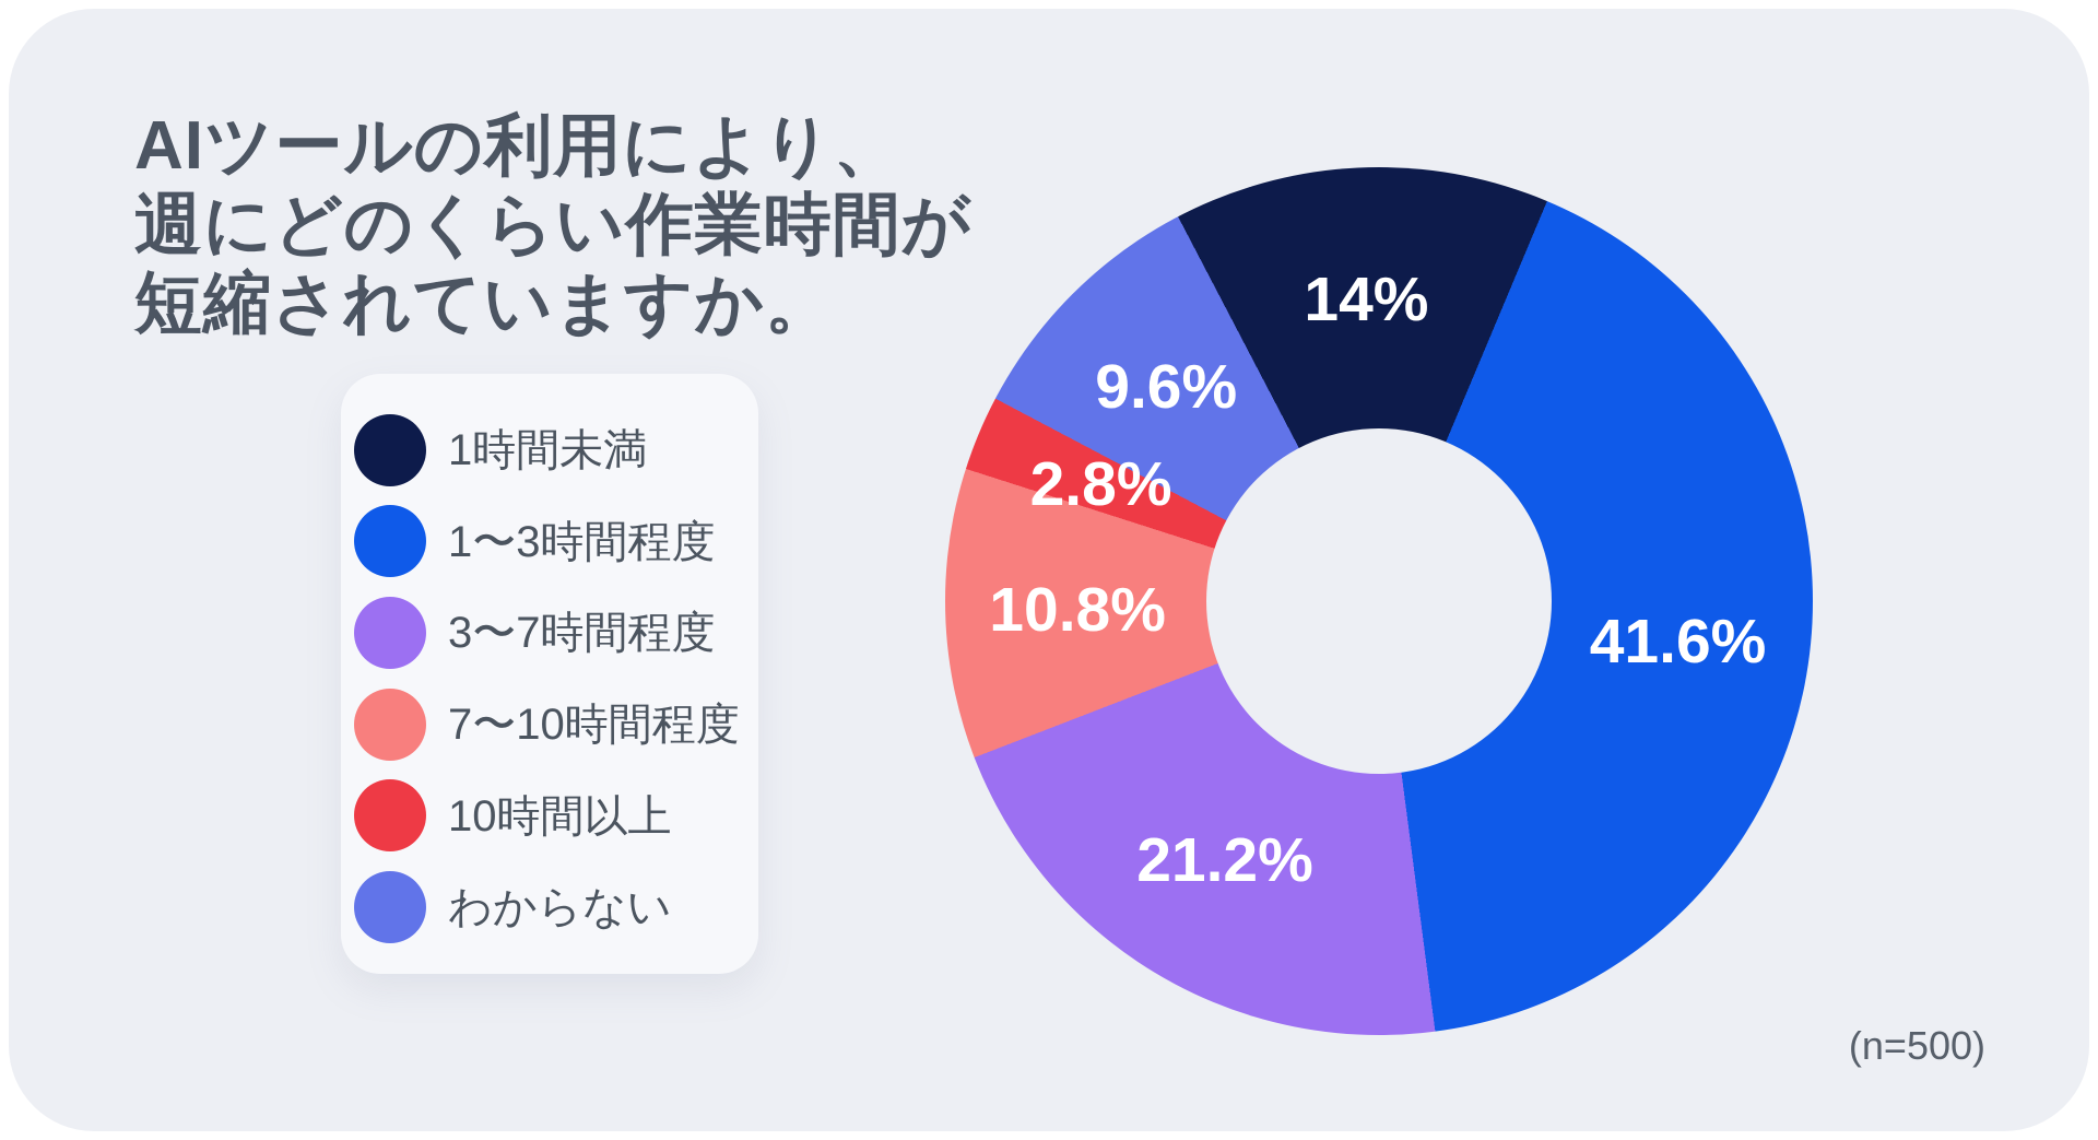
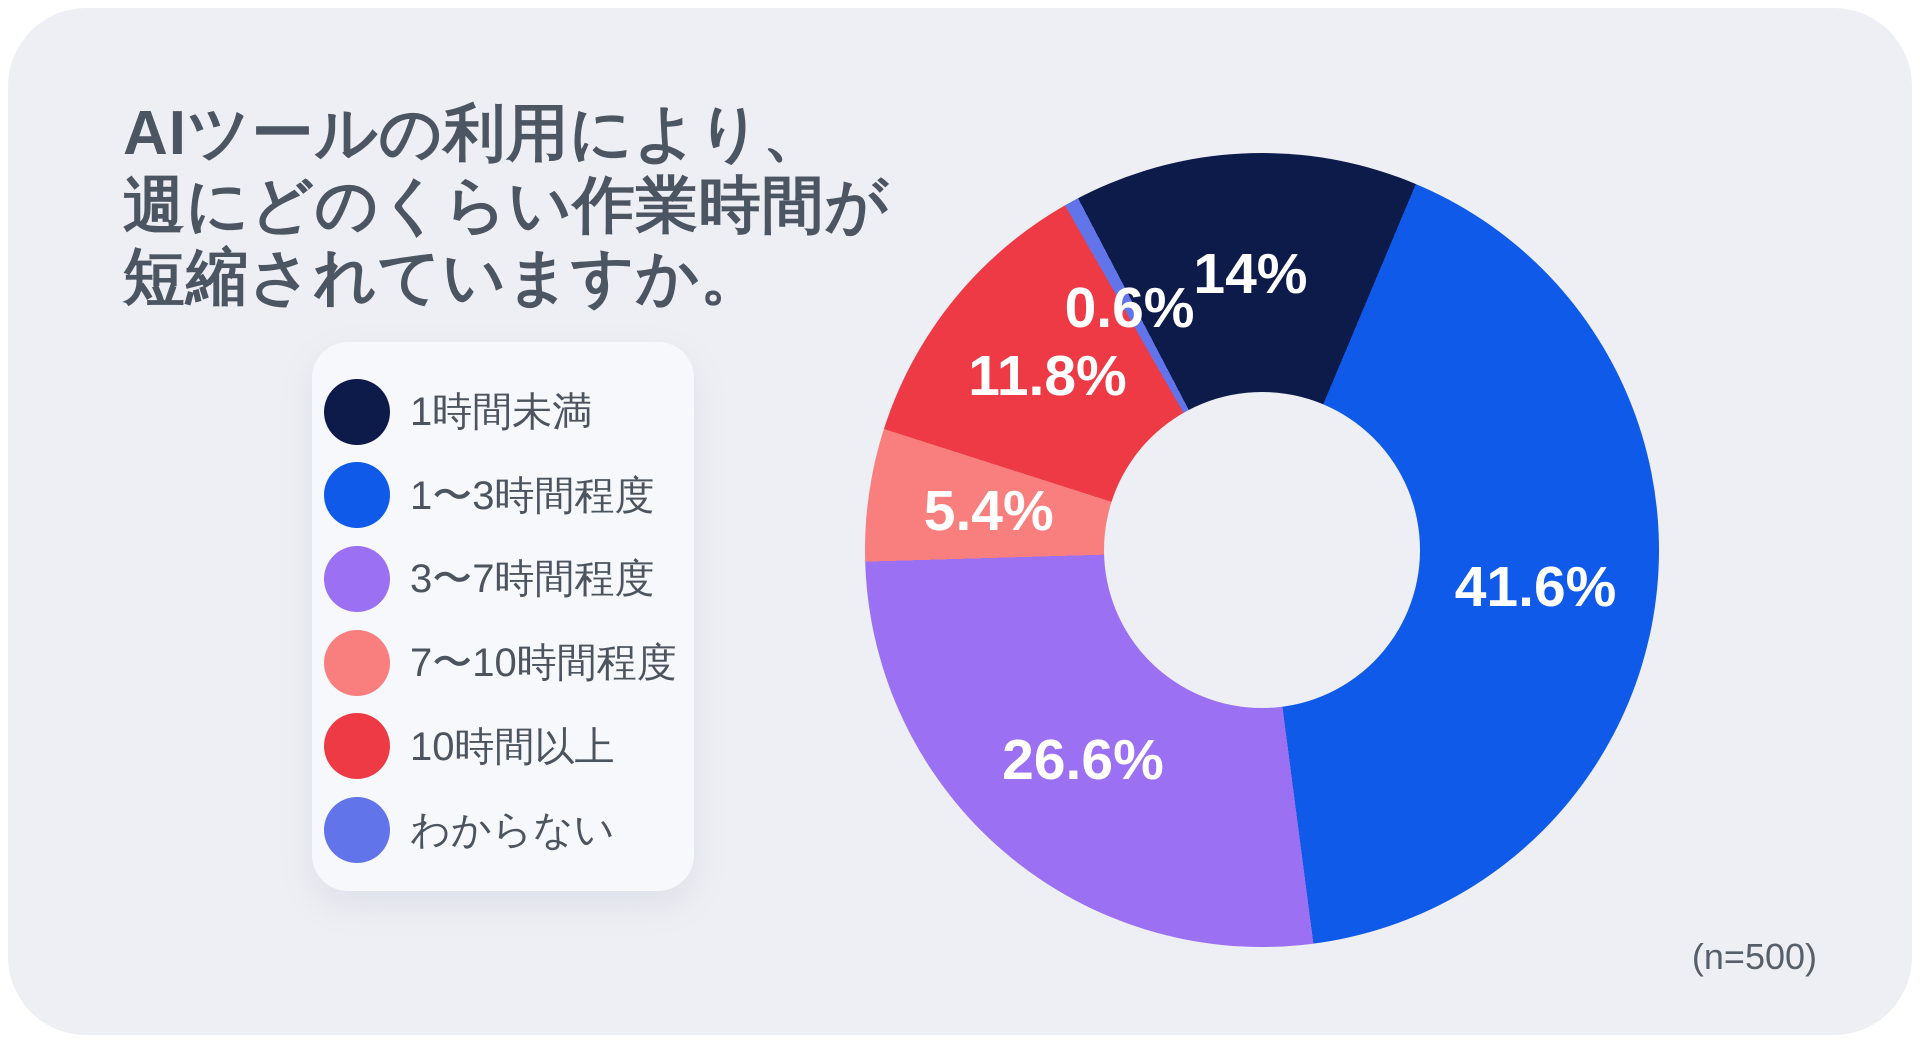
3〜7時間程度: 21.2% -> 26.6%
7〜10時間程度: 10.8% -> 5.4%
10時間以上: 2.8% -> 11.8%
わからない: 9.6% -> 0.6%
